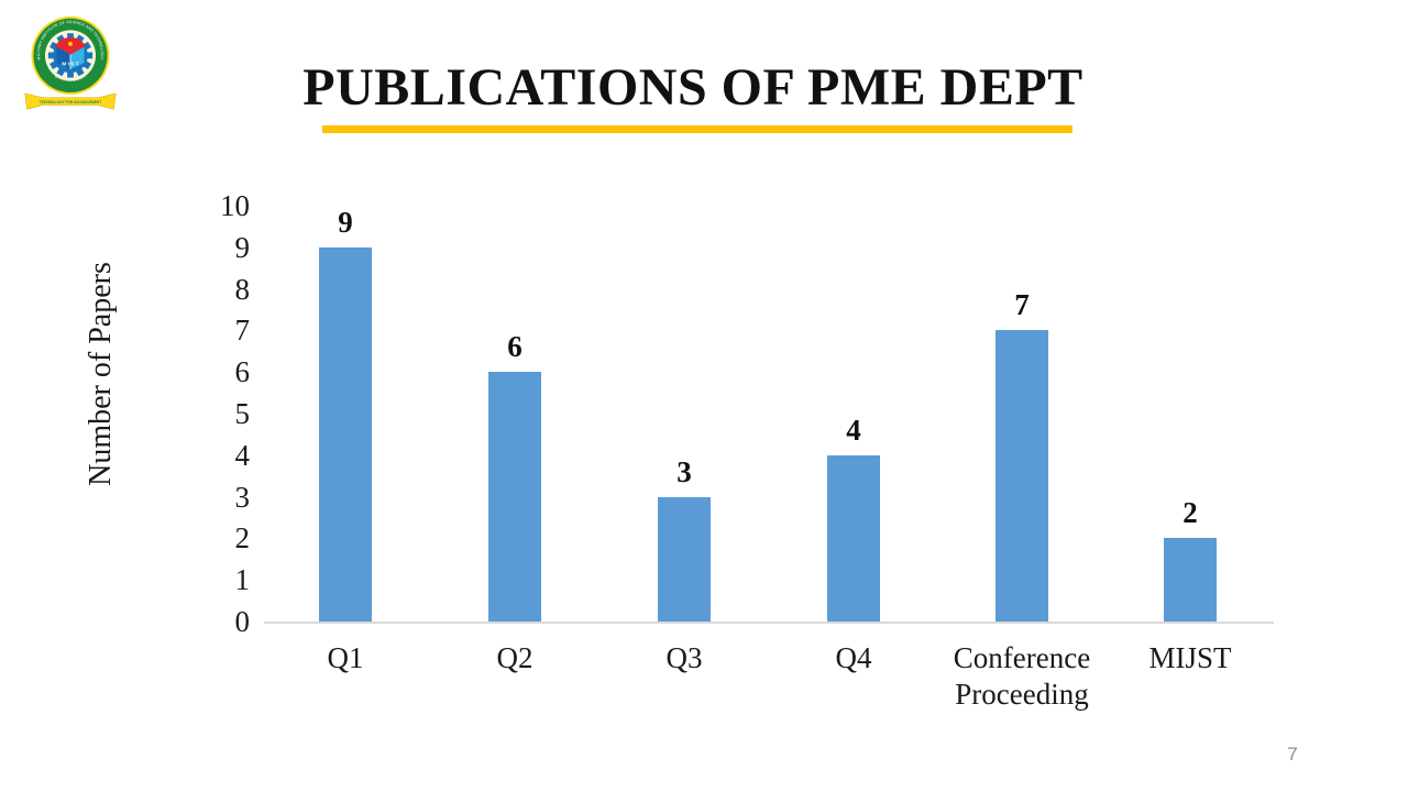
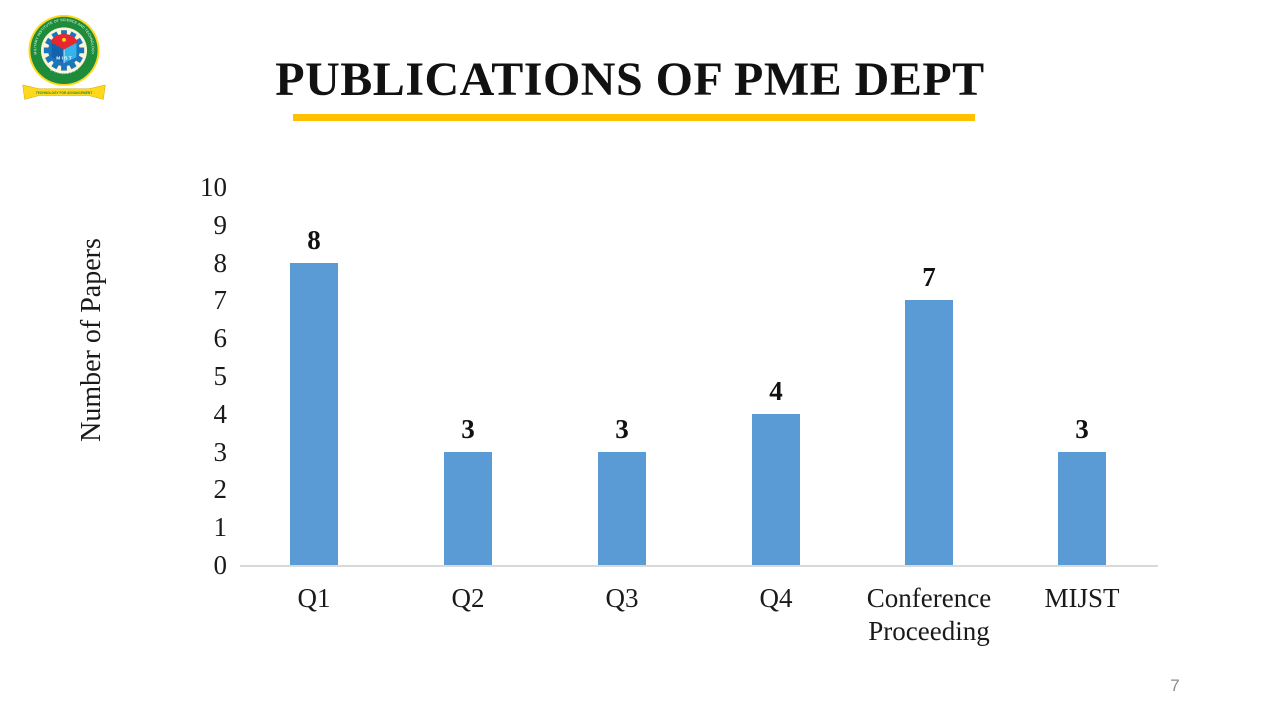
Q1: 9 -> 8
Q2: 6 -> 3
MIJST: 2 -> 3
